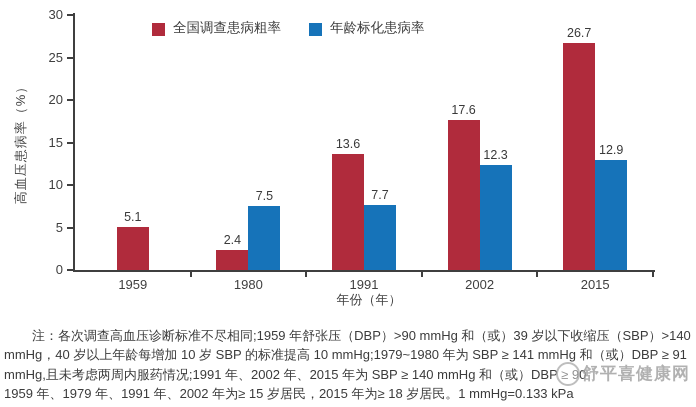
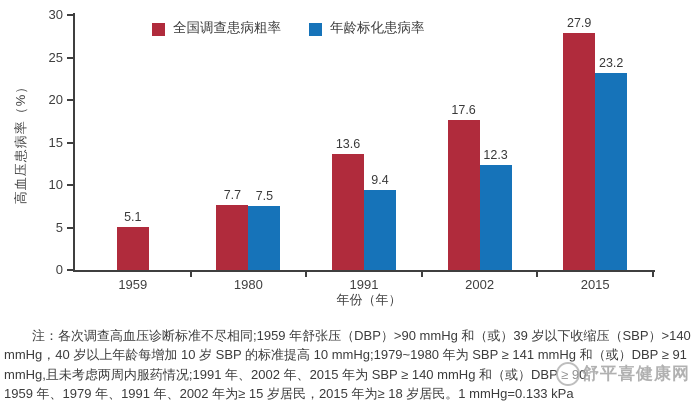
全国调查患病粗率/1980: 2.4 -> 7.7
年龄标化患病率/1991: 7.7 -> 9.4
全国调查患病粗率/2015: 26.7 -> 27.9
年龄标化患病率/2015: 12.9 -> 23.2
